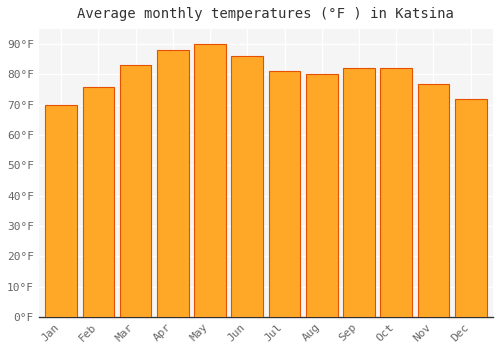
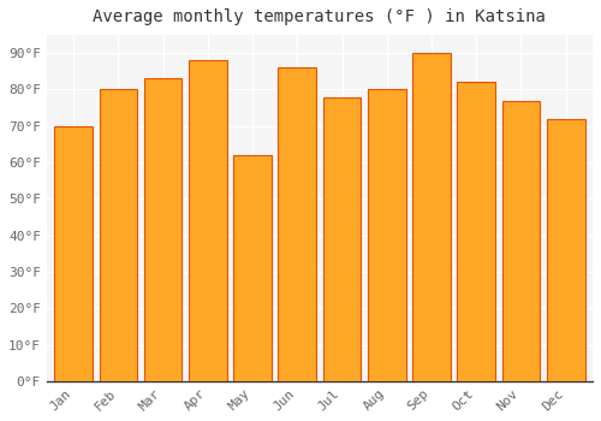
Feb: 76°F -> 80°F
May: 90°F -> 62°F
Jul: 81°F -> 78°F
Sep: 82°F -> 90°F
